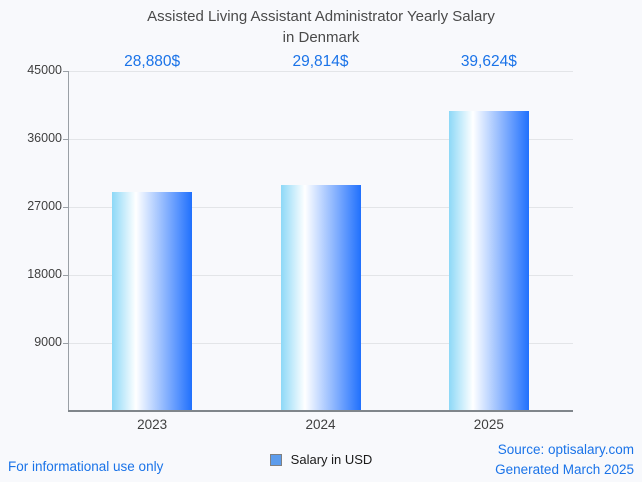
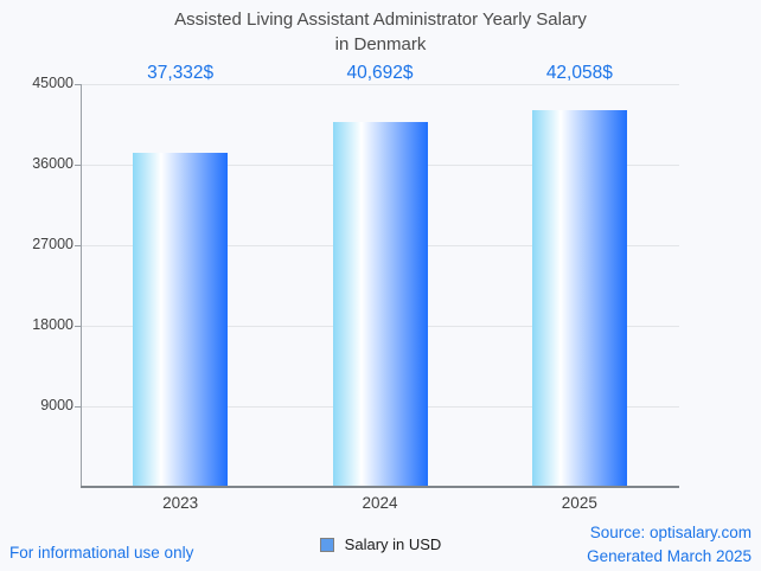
2023: 28,880 -> 37,332
2024: 29,814 -> 40,692
2025: 39,624 -> 42,058
